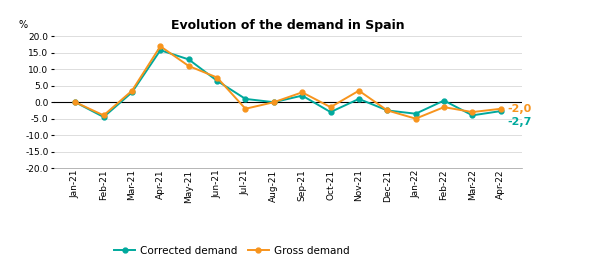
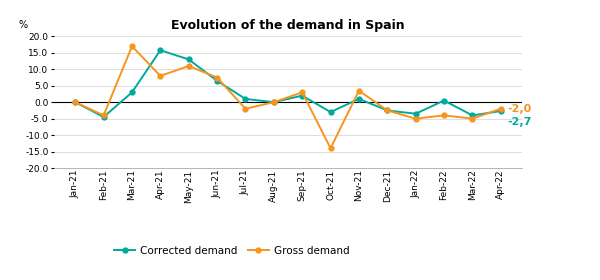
Gross demand/Mar-21: 3.5 -> 17.0
Gross demand/Apr-21: 17.0 -> 8.0
Gross demand/Oct-21: -1.5 -> -14.0
Gross demand/Feb-22: -1.5 -> -4.0
Gross demand/Mar-22: -3.0 -> -5.0
